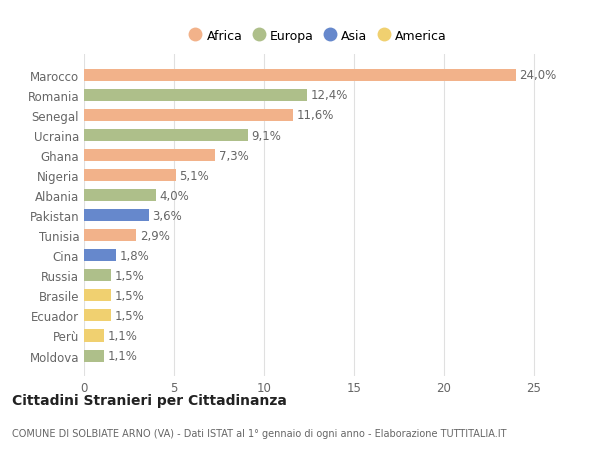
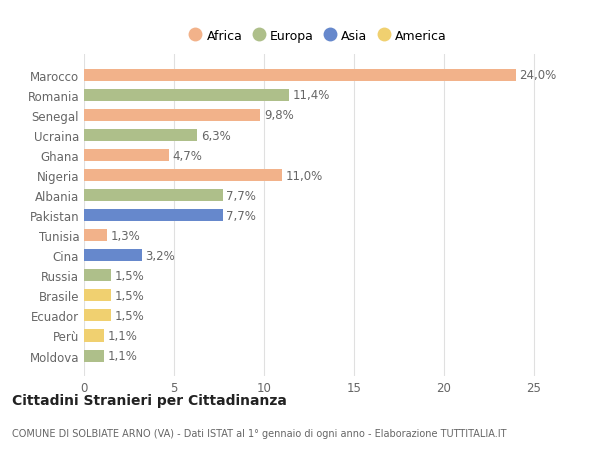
Romania: 12,4% -> 11,4%
Senegal: 11,6% -> 9,8%
Ucraina: 9,1% -> 6,3%
Ghana: 7,3% -> 4,7%
Nigeria: 5,1% -> 11,0%
Albania: 4,0% -> 7,7%
Pakistan: 3,6% -> 7,7%
Tunisia: 2,9% -> 1,3%
Cina: 1,8% -> 3,2%
